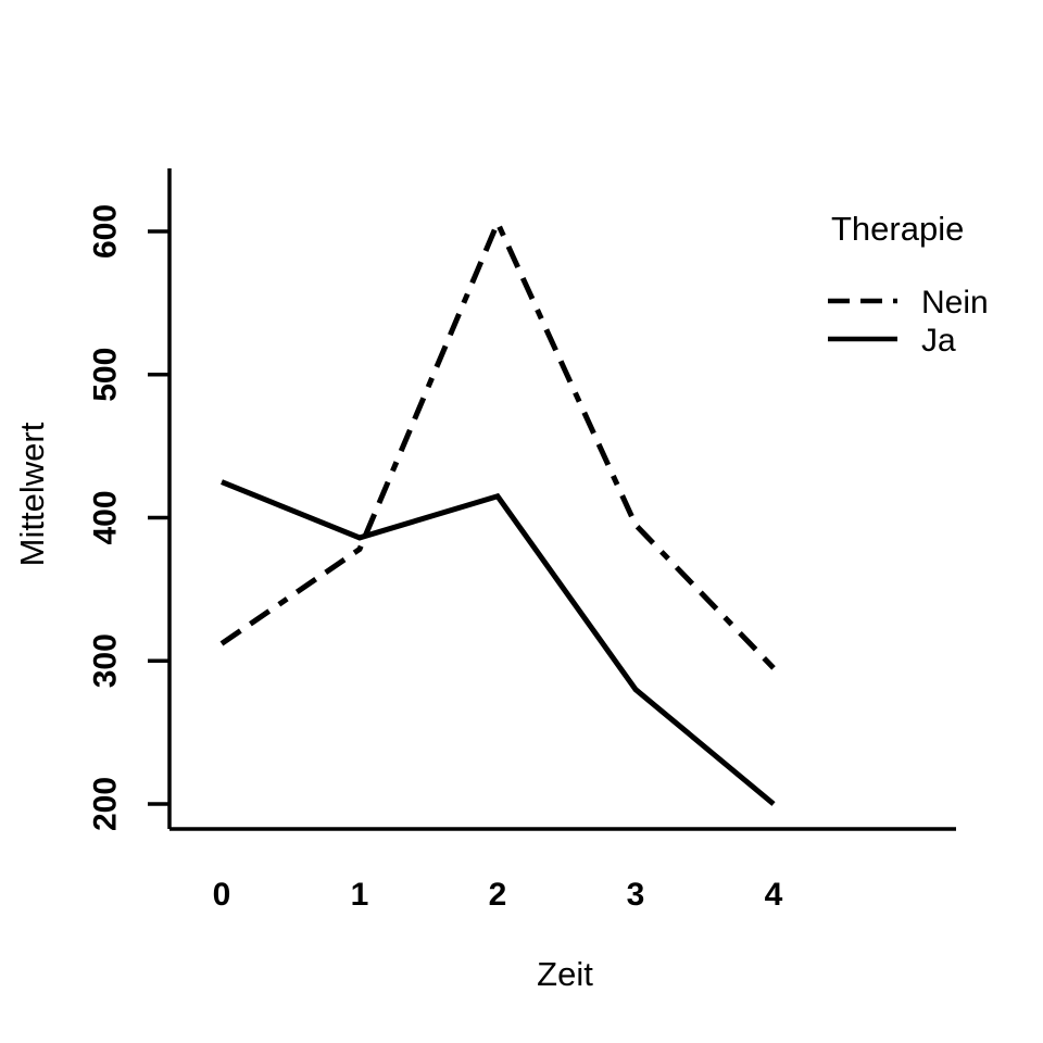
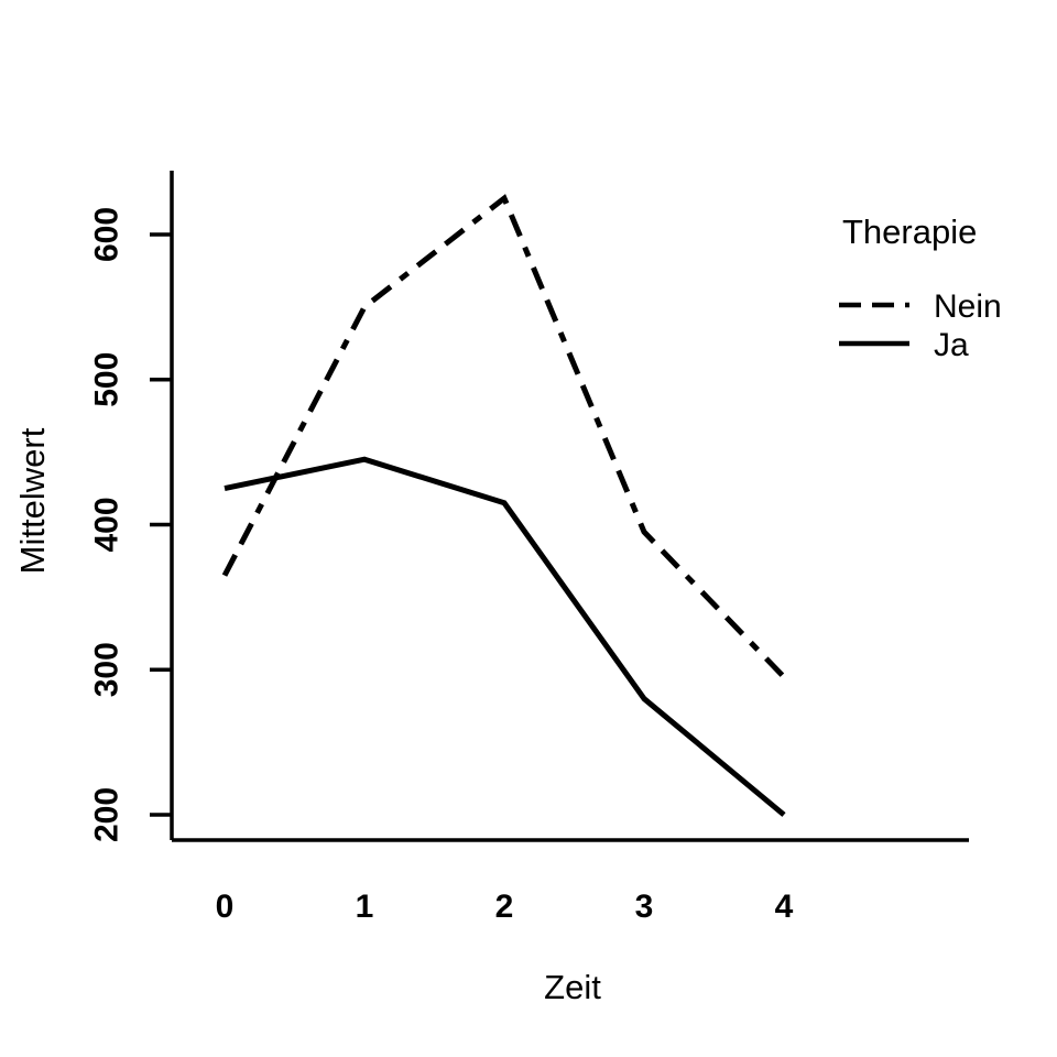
Nein/0: 312 -> 365
Nein/1: 378 -> 550
Ja/1: 386 -> 445
Nein/2: 606 -> 625
